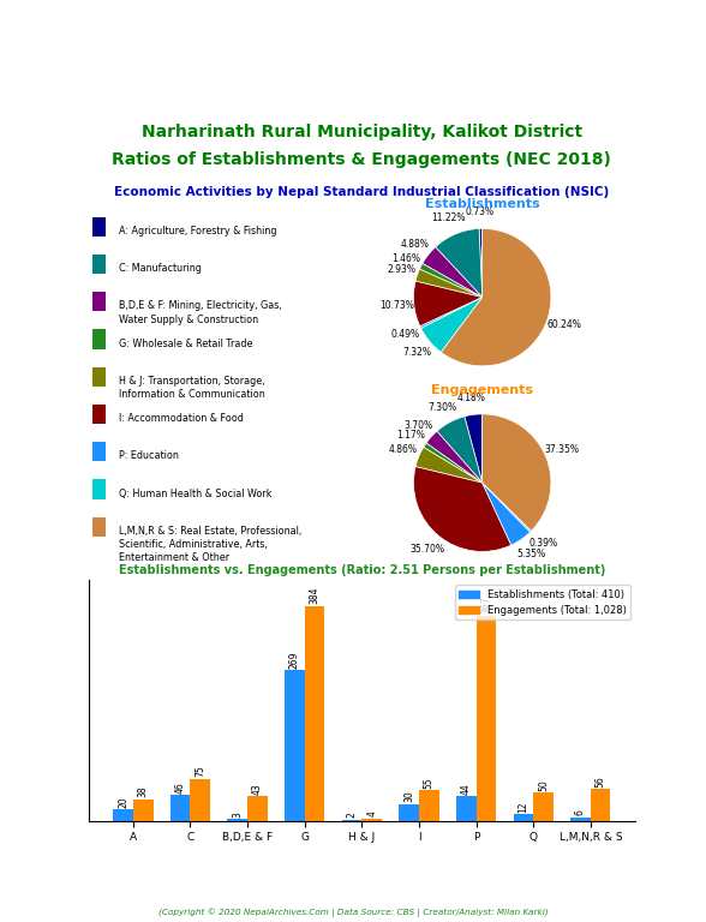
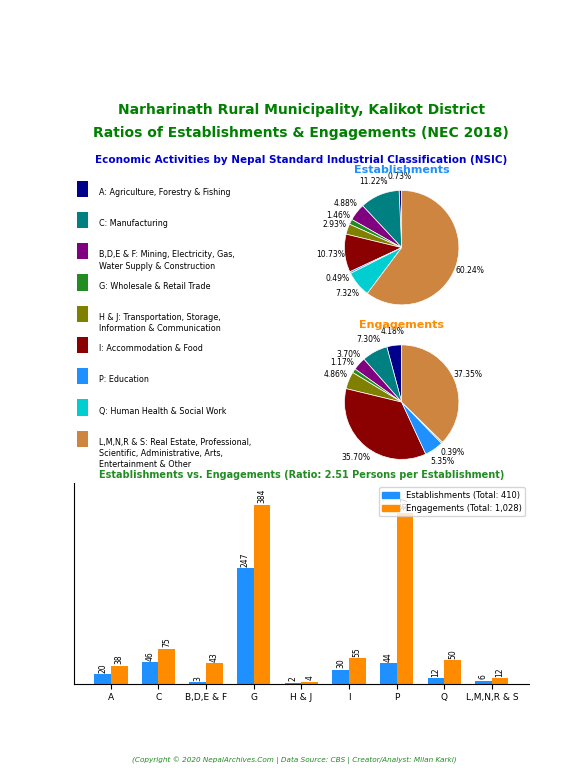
Establishments (Total: 410)/G: 269 -> 247
Engagements (Total: 1,028)/L,M,N,R & S: 56 -> 12
